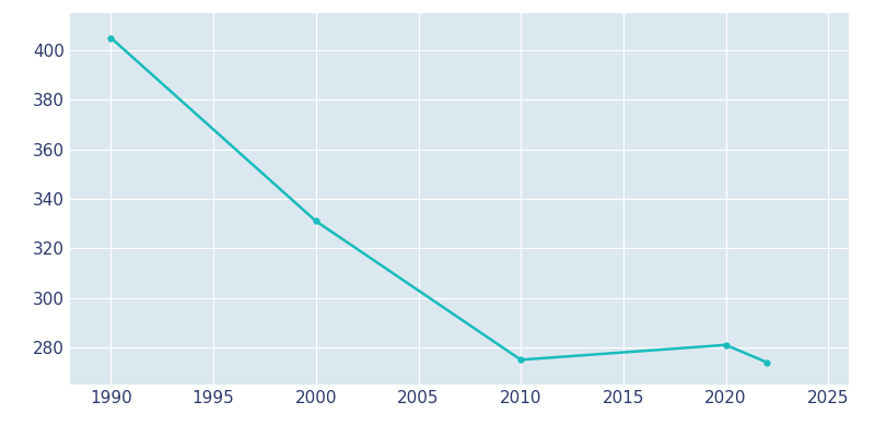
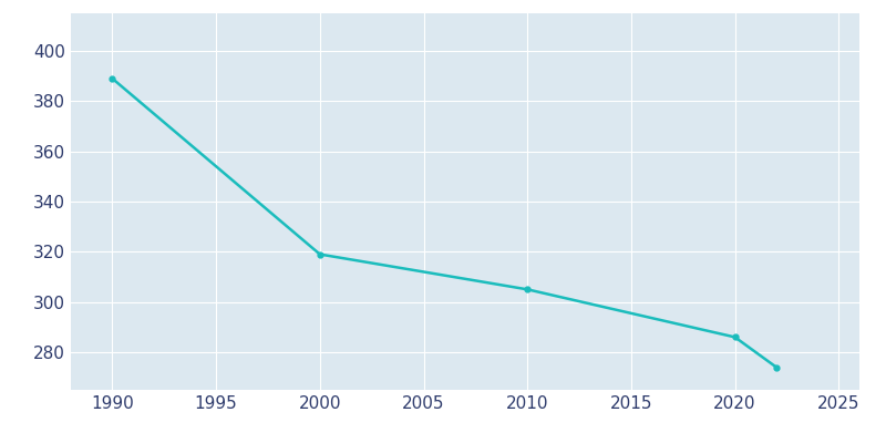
1990: 405 -> 389
2000: 331 -> 319
2010: 275 -> 305
2020: 281 -> 286
